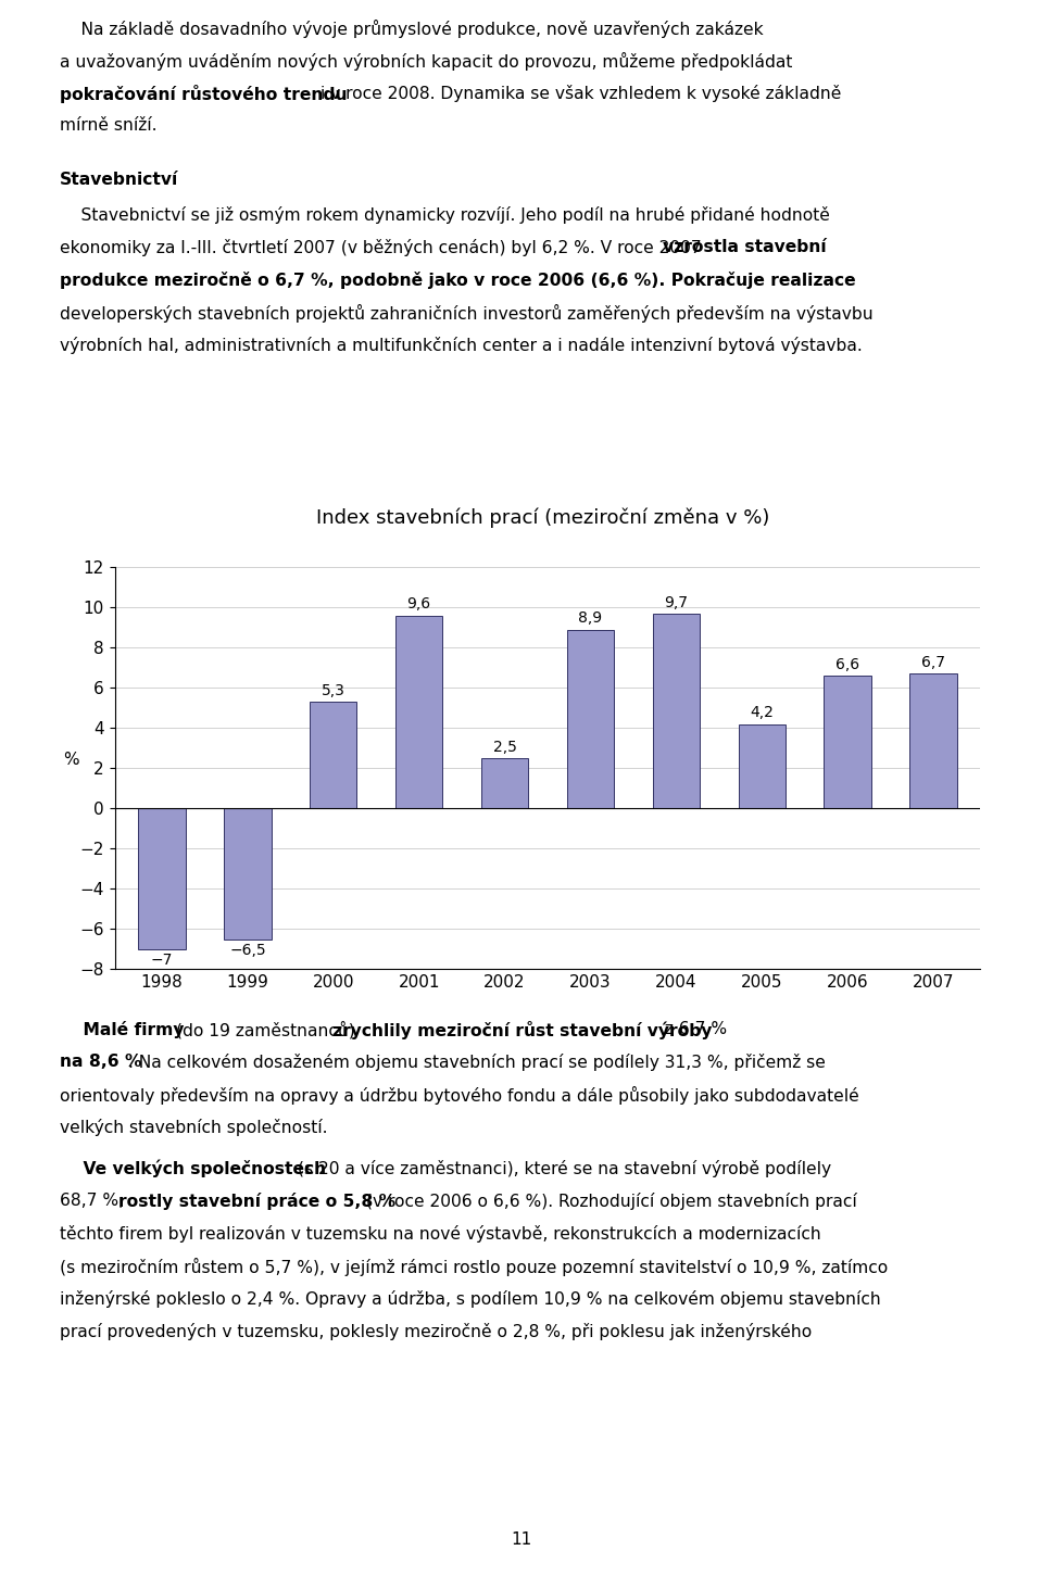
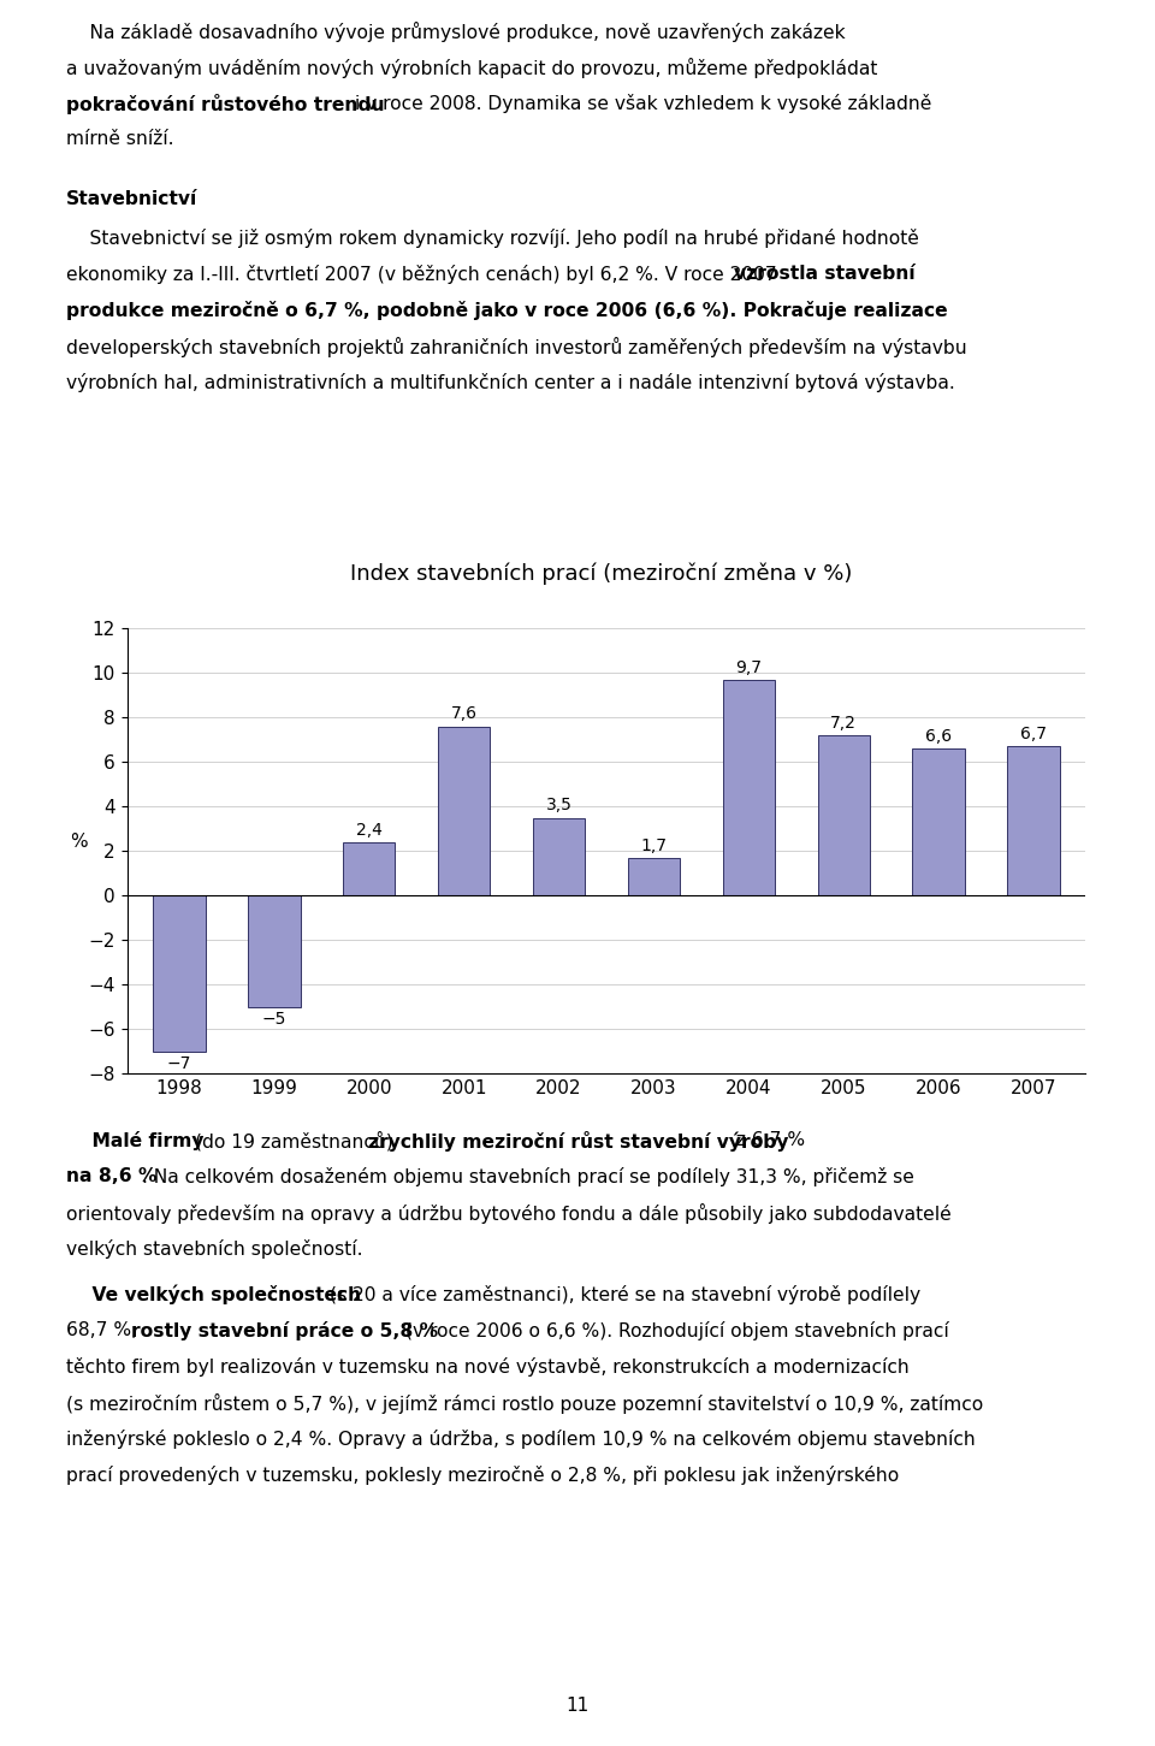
1999: −6,5 -> −5
2000: 5,3 -> 2,4
2001: 9,6 -> 7,6
2002: 2,5 -> 3,5
2003: 8,9 -> 1,7
2005: 4,2 -> 7,2
